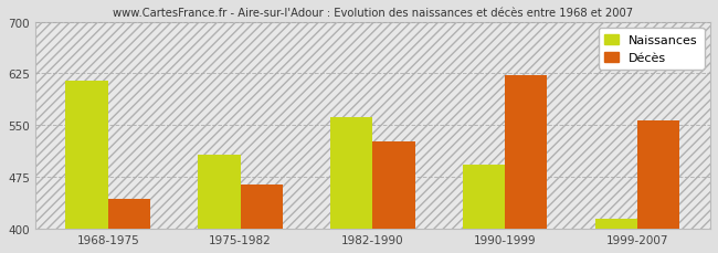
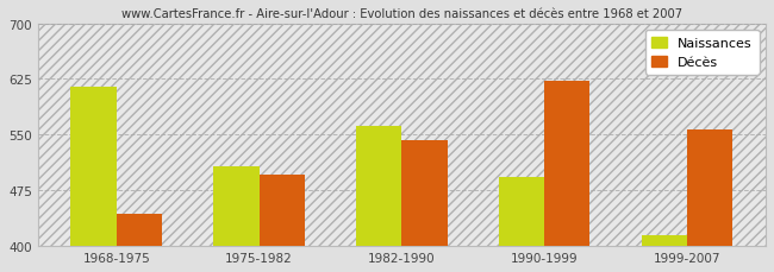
Décès/1975-1982: 464 -> 497
Décès/1982-1990: 526 -> 543
